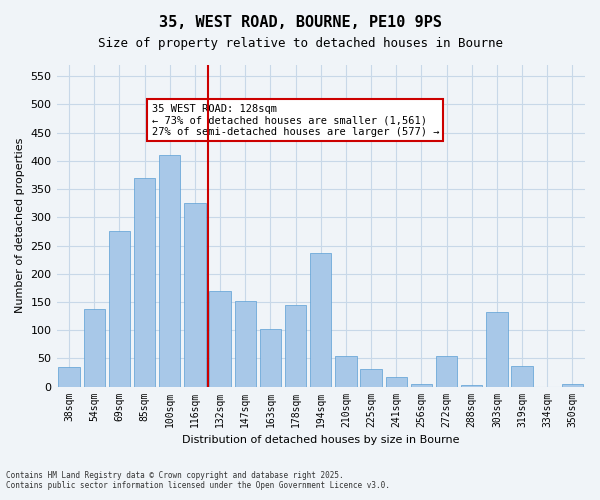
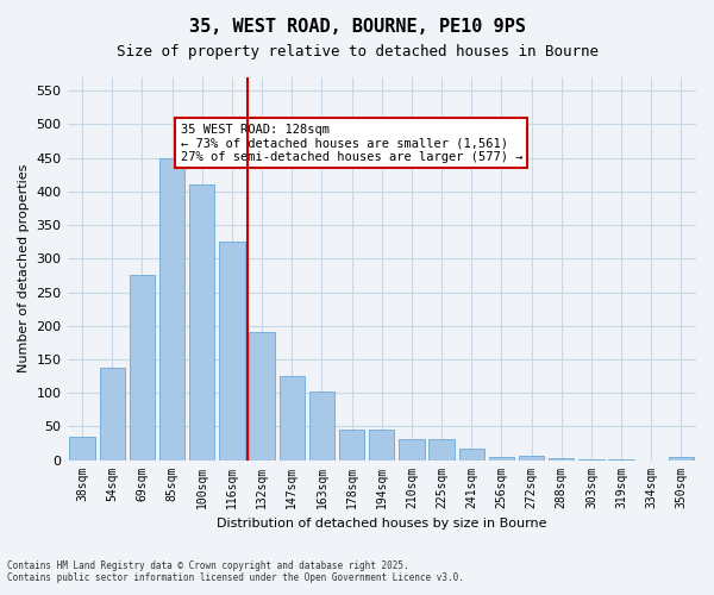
85sqm: 370 -> 450
132sqm: 170 -> 190
147sqm: 152 -> 125
178sqm: 144 -> 45
194sqm: 236 -> 45
210sqm: 54 -> 31
272sqm: 54 -> 7
303sqm: 132 -> 1
319sqm: 36 -> 1
